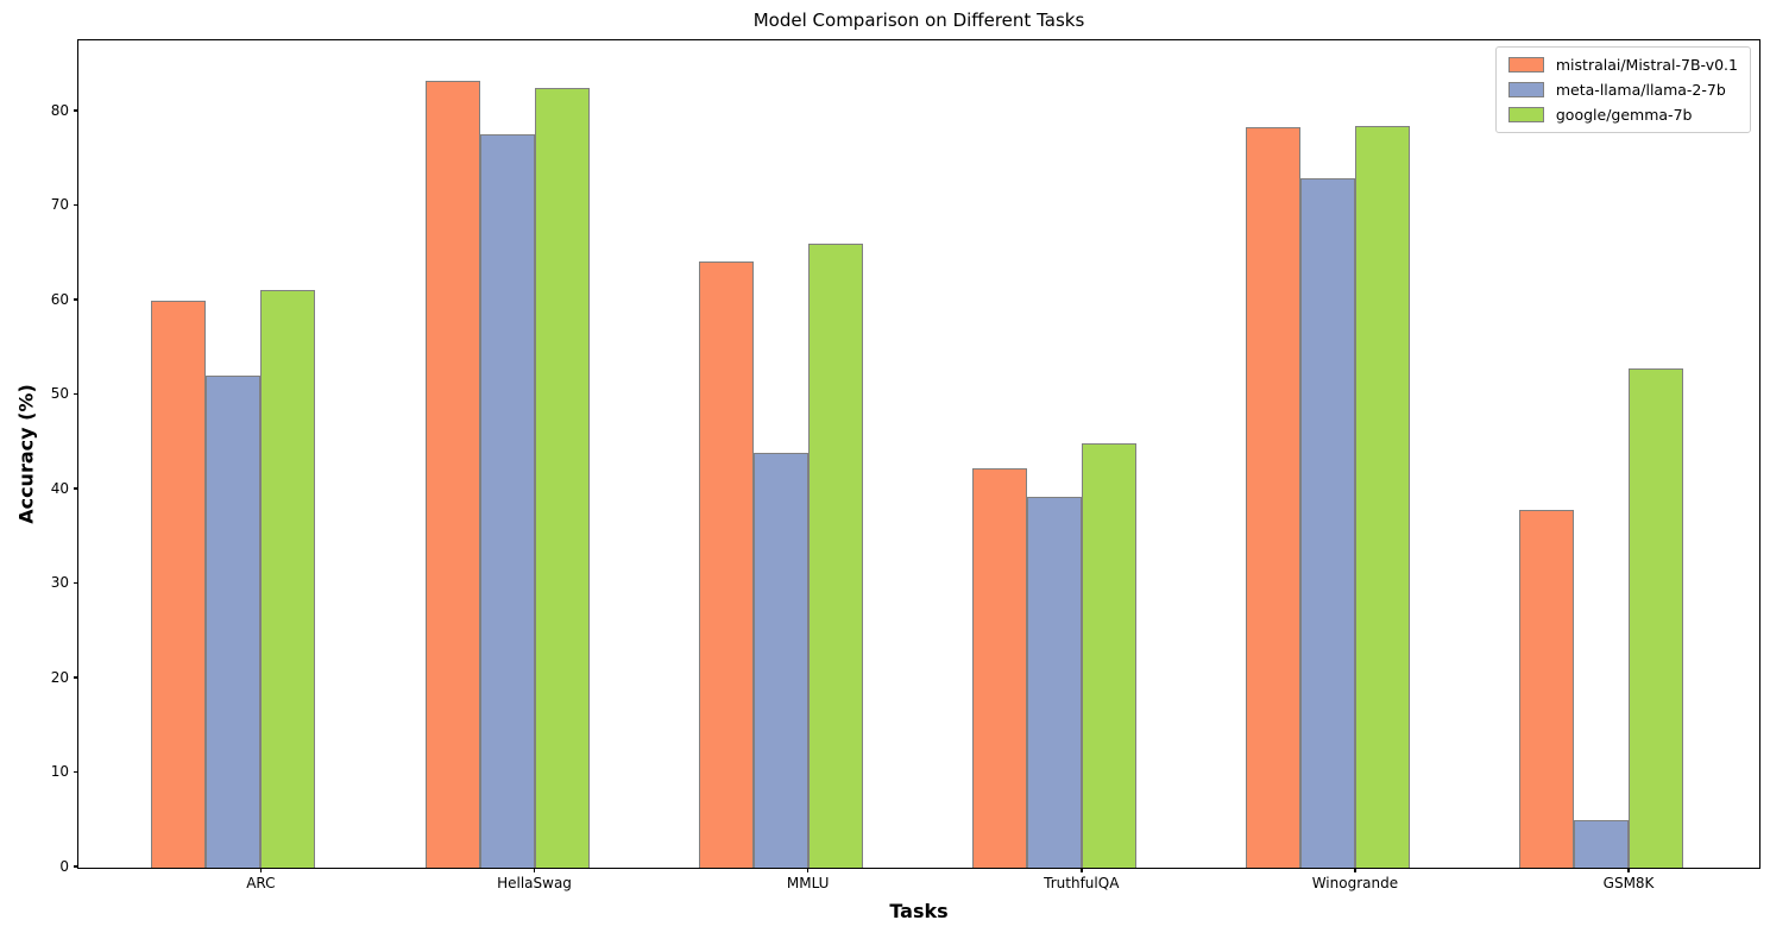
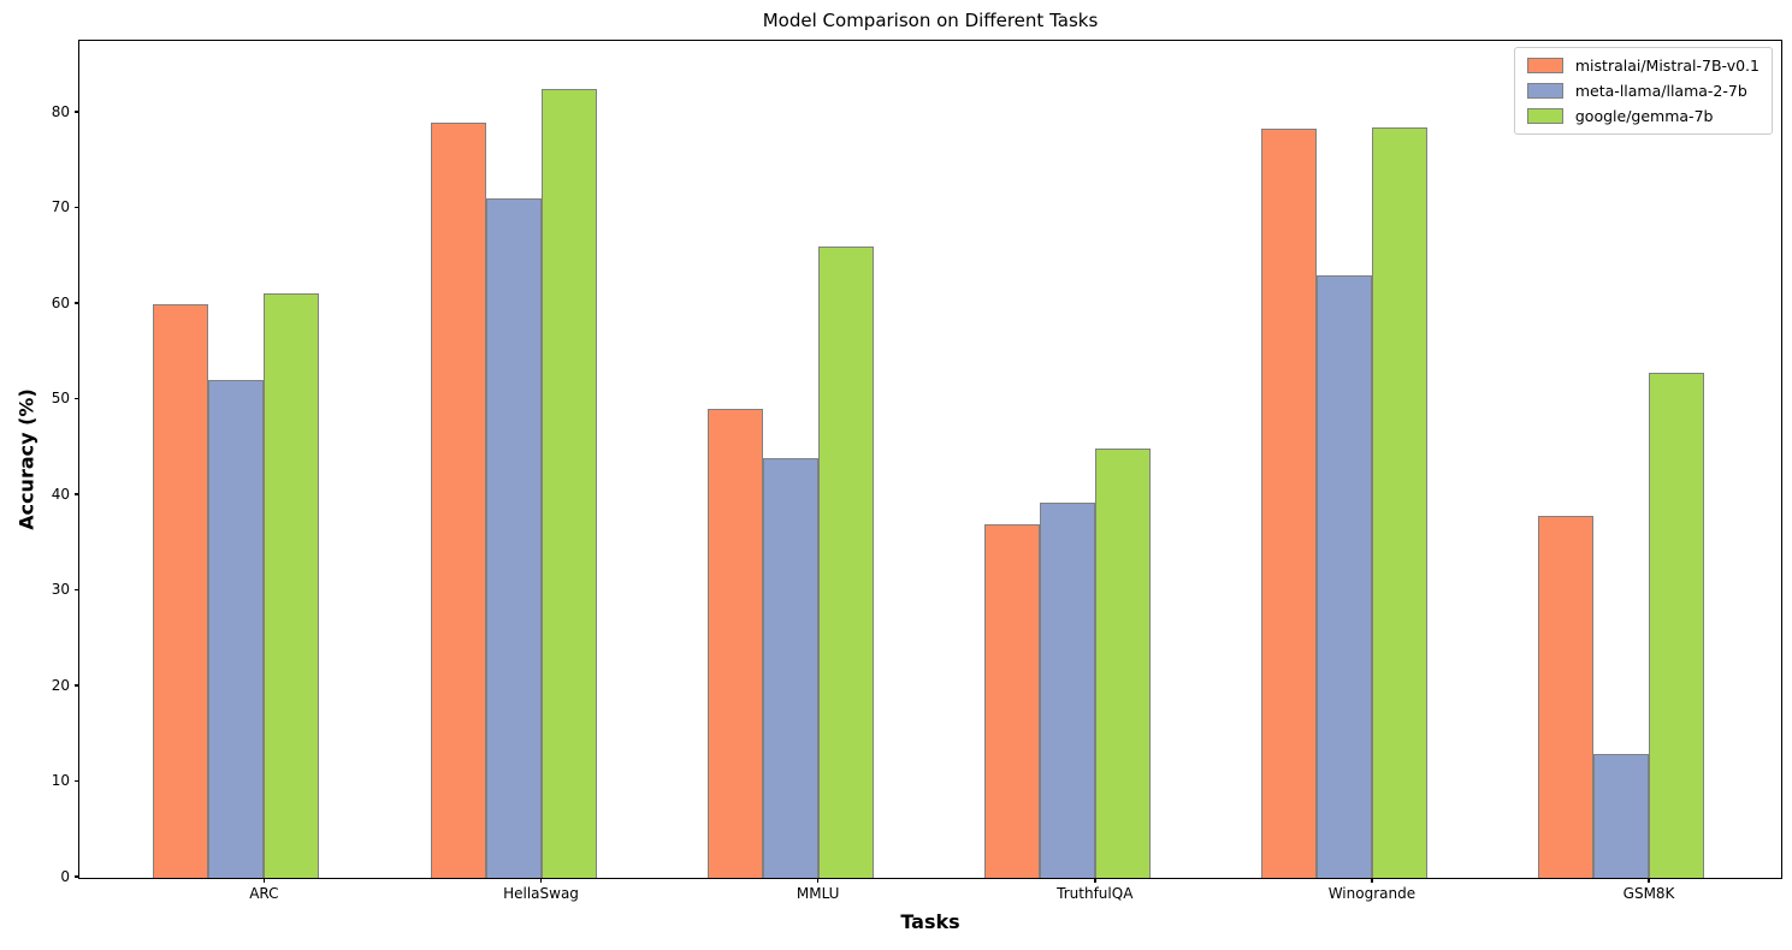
mistralai/Mistral-7B-v0.1/HellaSwag: 83 -> 79
meta-llama/llama-2-7b/HellaSwag: 78 -> 71
mistralai/Mistral-7B-v0.1/MMLU: 64 -> 49
mistralai/Mistral-7B-v0.1/TruthfulQA: 42 -> 37
meta-llama/llama-2-7b/Winogrande: 73 -> 63
meta-llama/llama-2-7b/GSM8K: 5 -> 13
